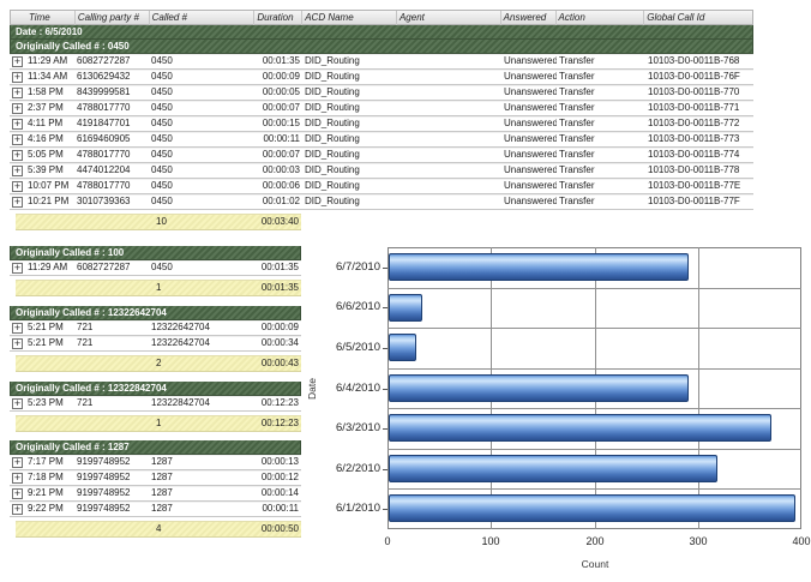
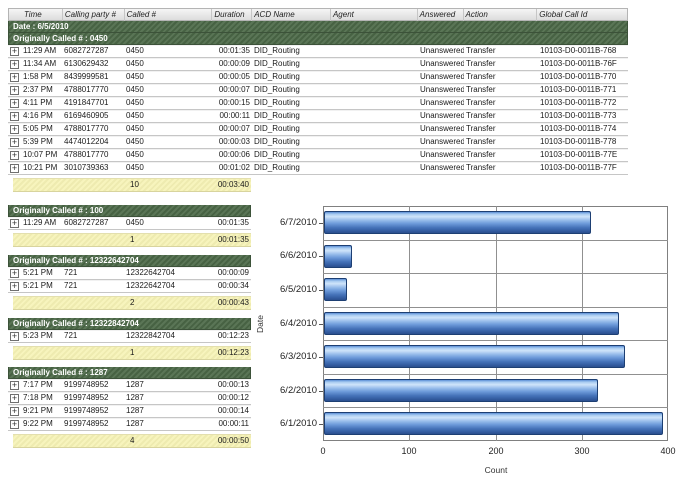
6/7/2010: 290 -> 310
6/4/2010: 290 -> 340
6/3/2010: 370 -> 350
